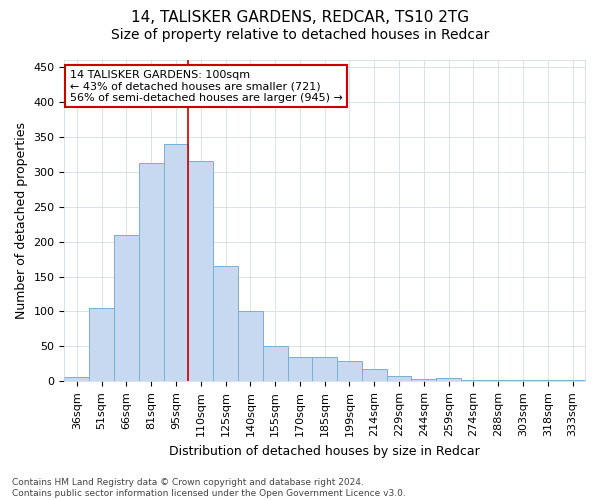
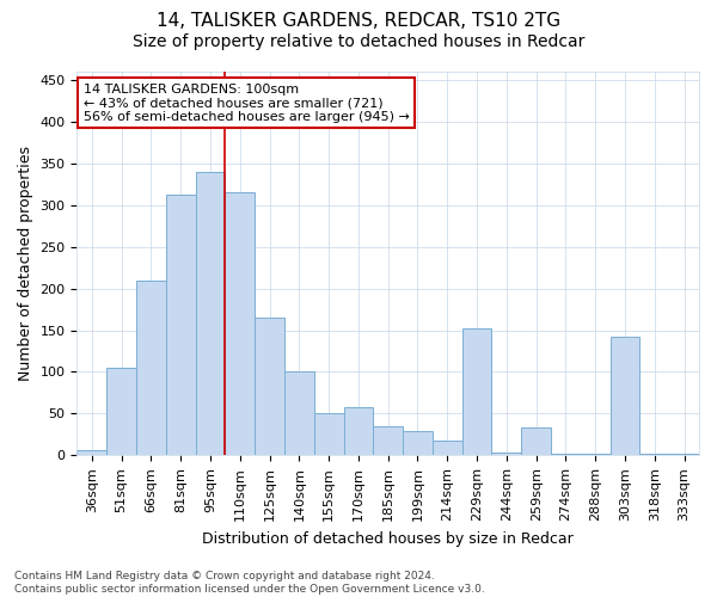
170sqm: 35 -> 58
229sqm: 8 -> 152
259sqm: 5 -> 34
303sqm: 2 -> 142
